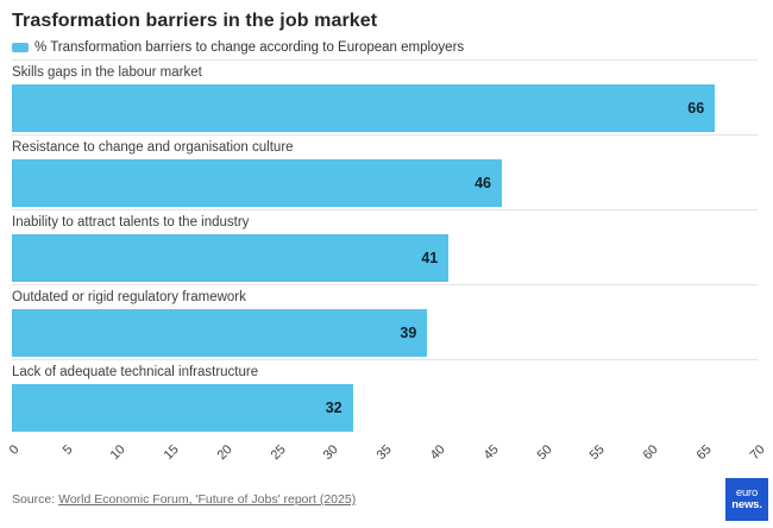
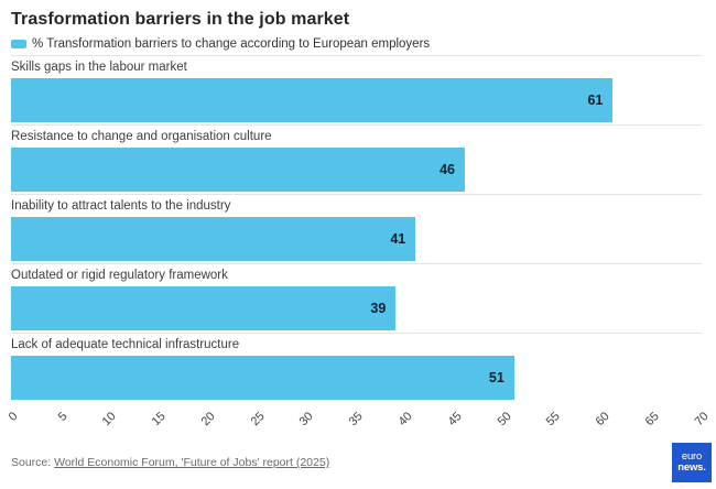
Skills gaps in the labour market: 66 -> 61
Lack of adequate technical infrastructure: 32 -> 51
